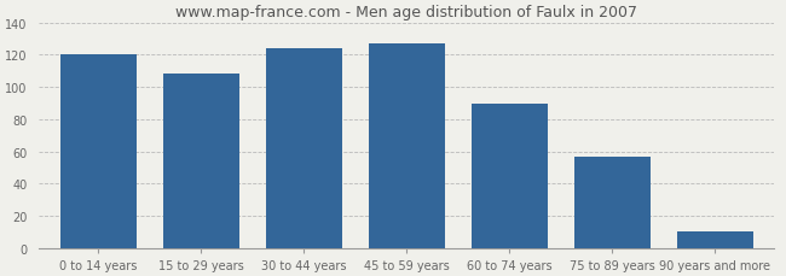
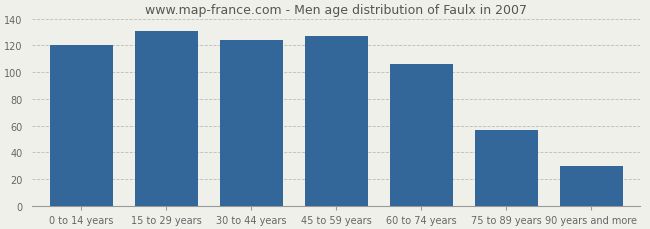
15 to 29 years: 108 -> 131
60 to 74 years: 90 -> 106
90 years and more: 10 -> 30
